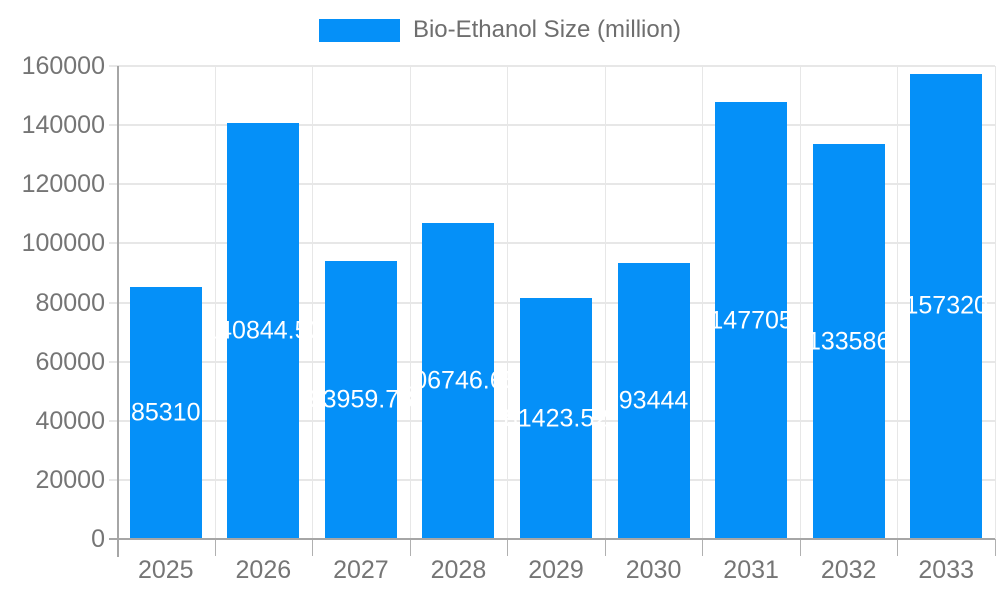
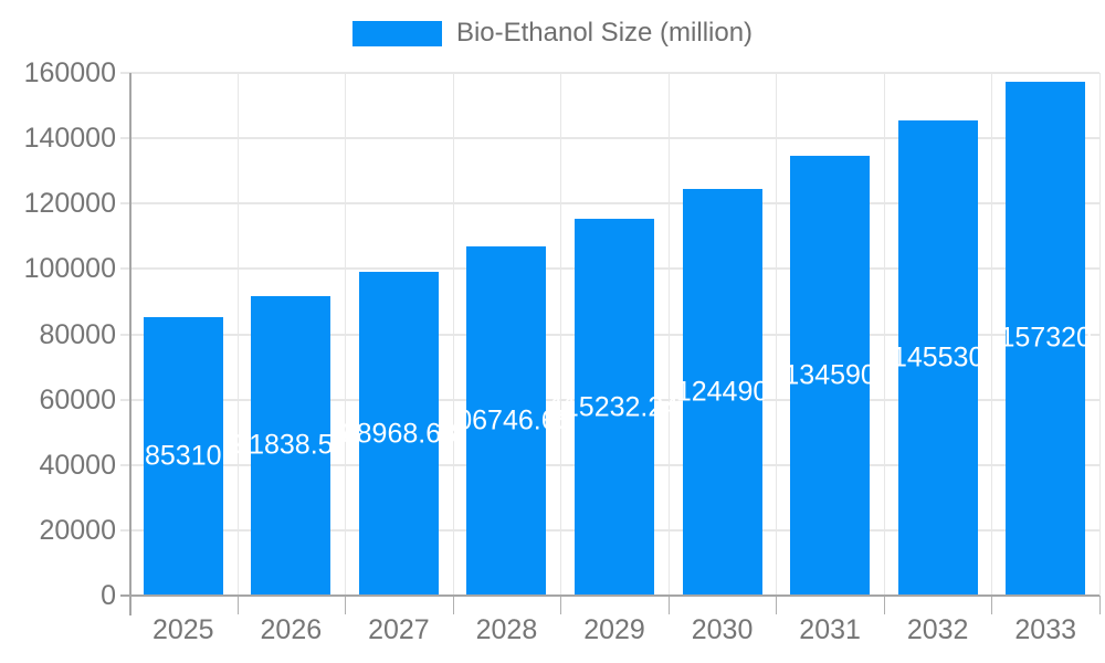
2026: 140844.50 -> 91838.57
2027: 93959.78 -> 98968.68
2029: 81423.52 -> 115232.24
2030: 93444 -> 124490
2031: 147705 -> 134590
2032: 133586 -> 145530
